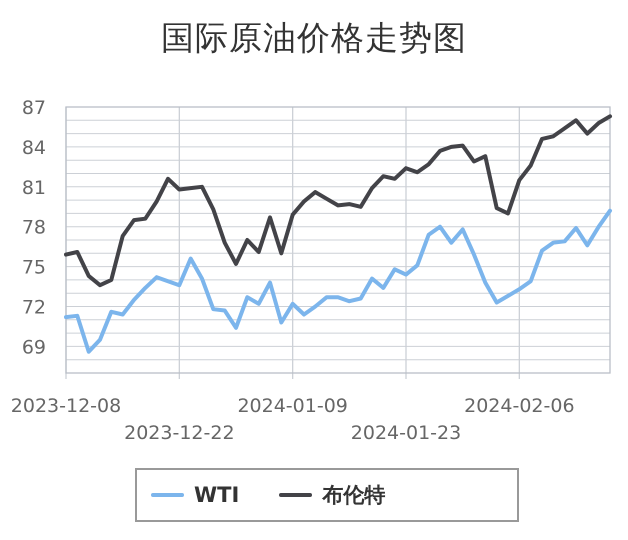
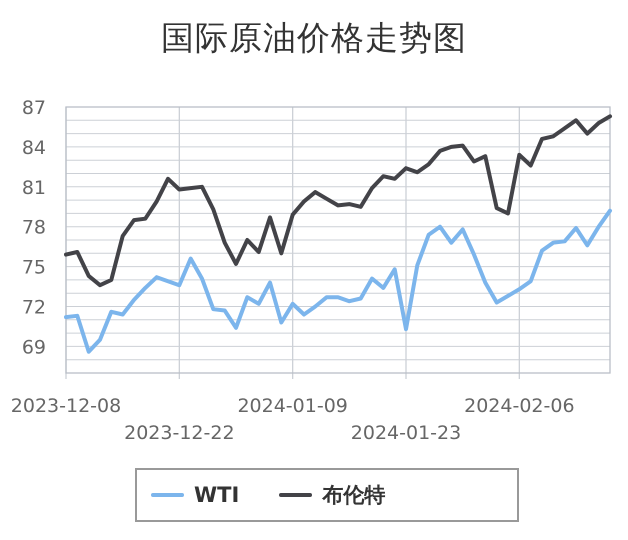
WTI/2024-01-23: 74.4 -> 70.3
布伦特/2024-02-06: 81.5 -> 83.4
